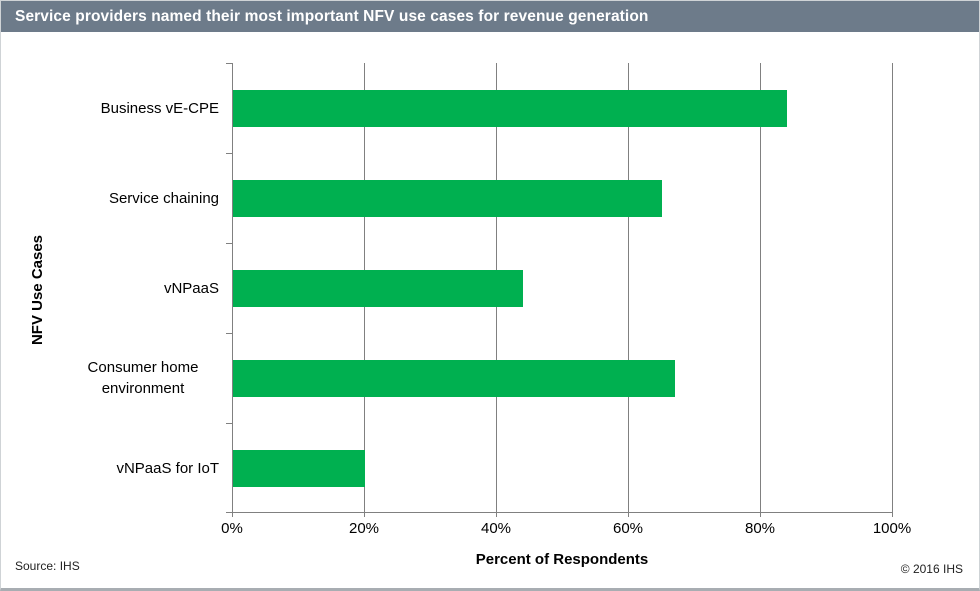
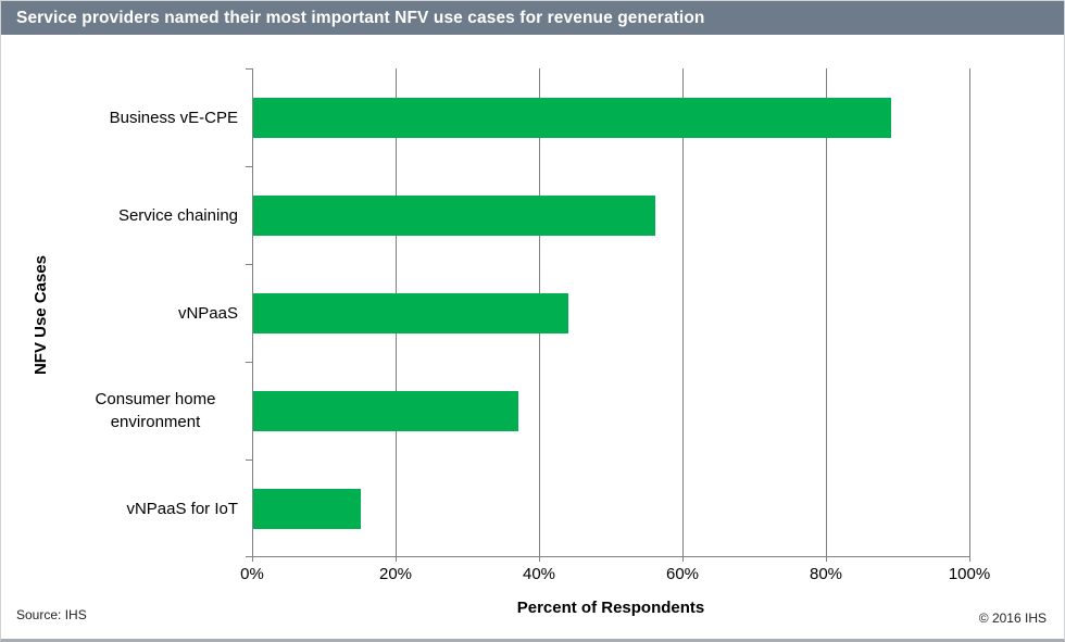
Business vE-CPE: 84% -> 89%
Service chaining: 65% -> 56%
Consumer home environment: 67% -> 37%
vNPaaS for IoT: 20% -> 15%
